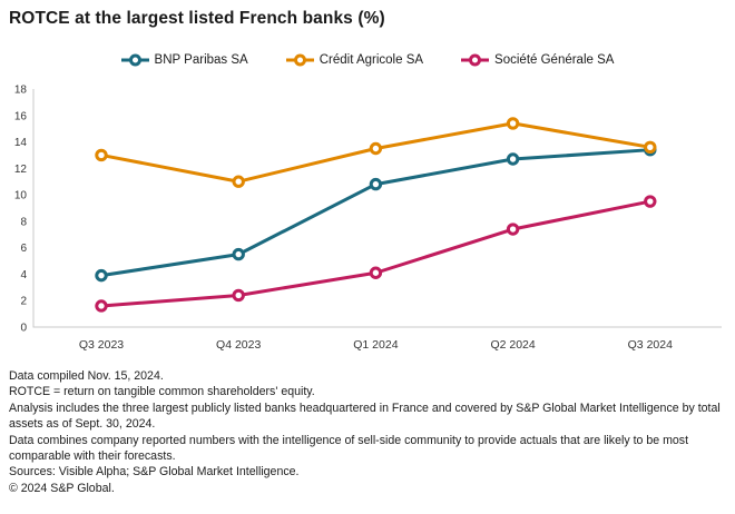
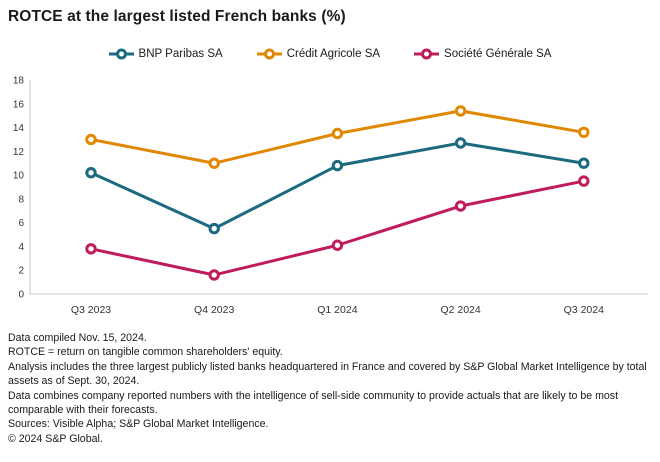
BNP Paribas SA/Q3 2023: 3.9 -> 10.2
Société Générale SA/Q3 2023: 1.6 -> 3.8
Société Générale SA/Q4 2023: 2.4 -> 1.6
BNP Paribas SA/Q3 2024: 13.4 -> 11.0
